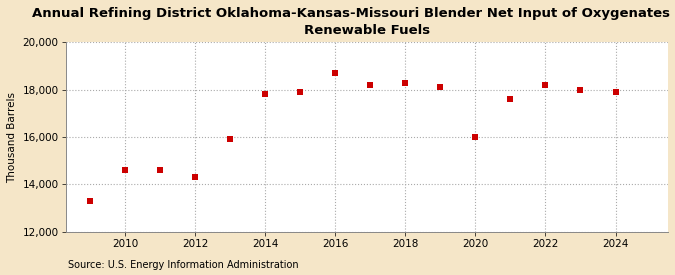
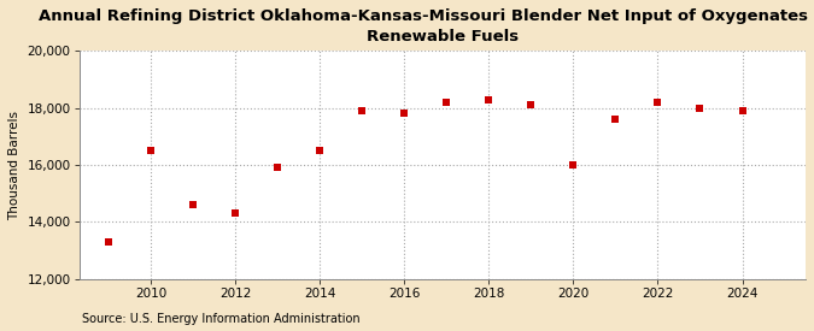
2010: 14,600 -> 16,500
2014: 17,800 -> 16,500
2016: 18,700 -> 17,800
